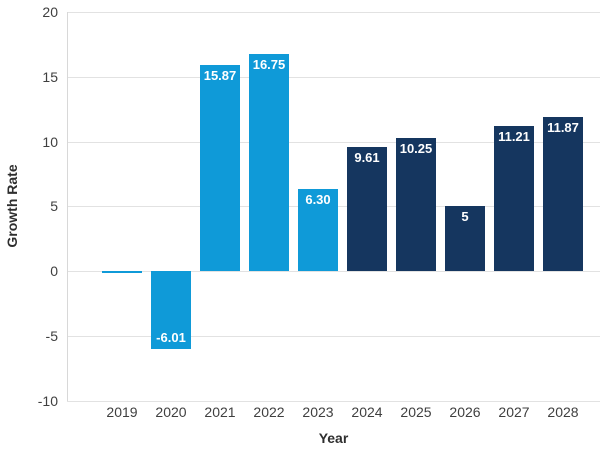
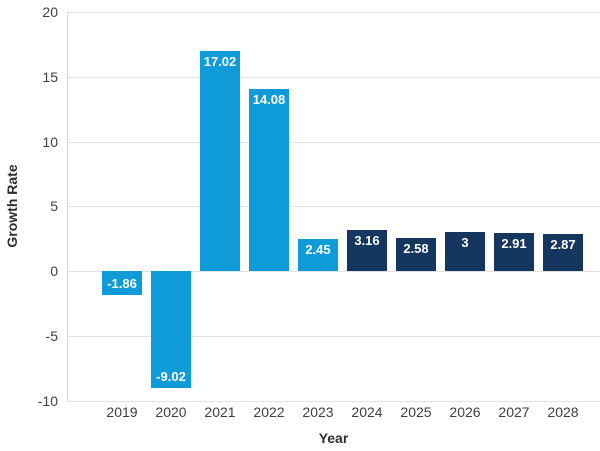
2019: -0.18 -> -1.86
2020: -6.01 -> -9.02
2021: 15.87 -> 17.02
2022: 16.75 -> 14.08
2023: 6.30 -> 2.45
2024: 9.61 -> 3.16
2025: 10.25 -> 2.58
2026: 5 -> 3
2027: 11.21 -> 2.91
2028: 11.87 -> 2.87
